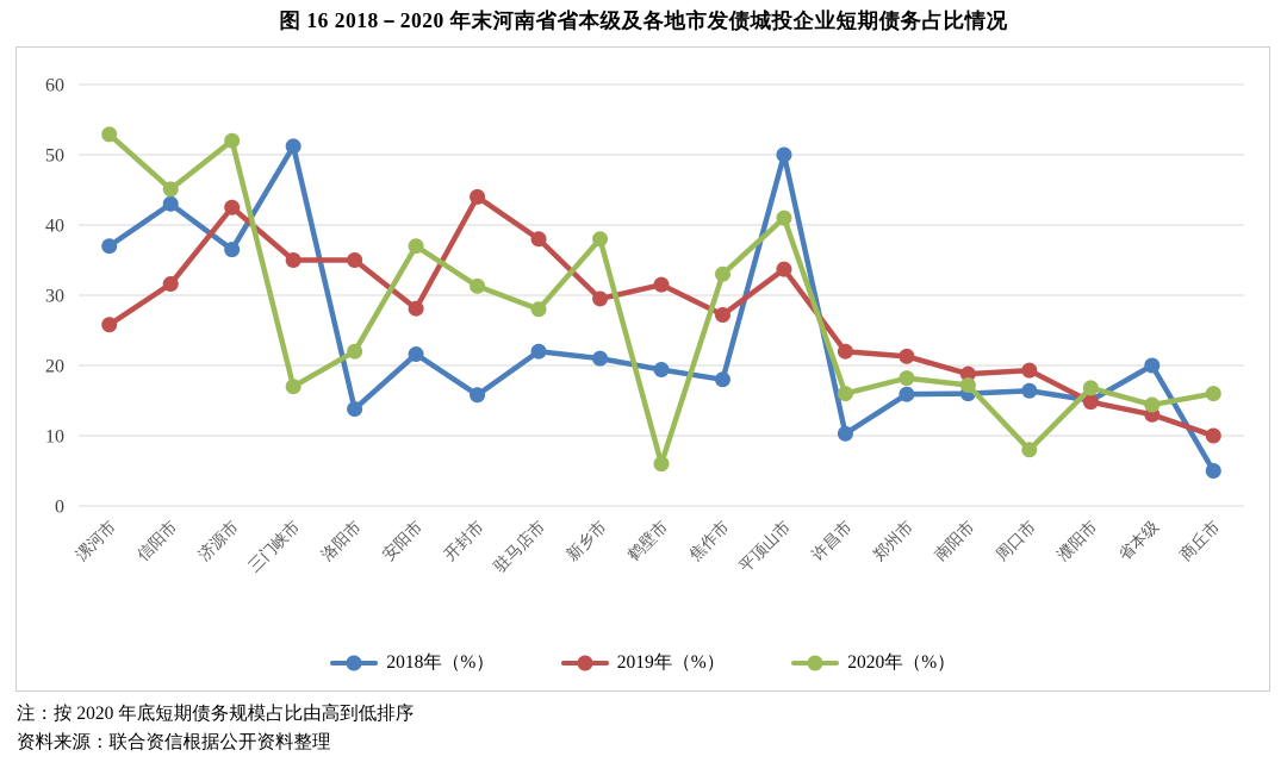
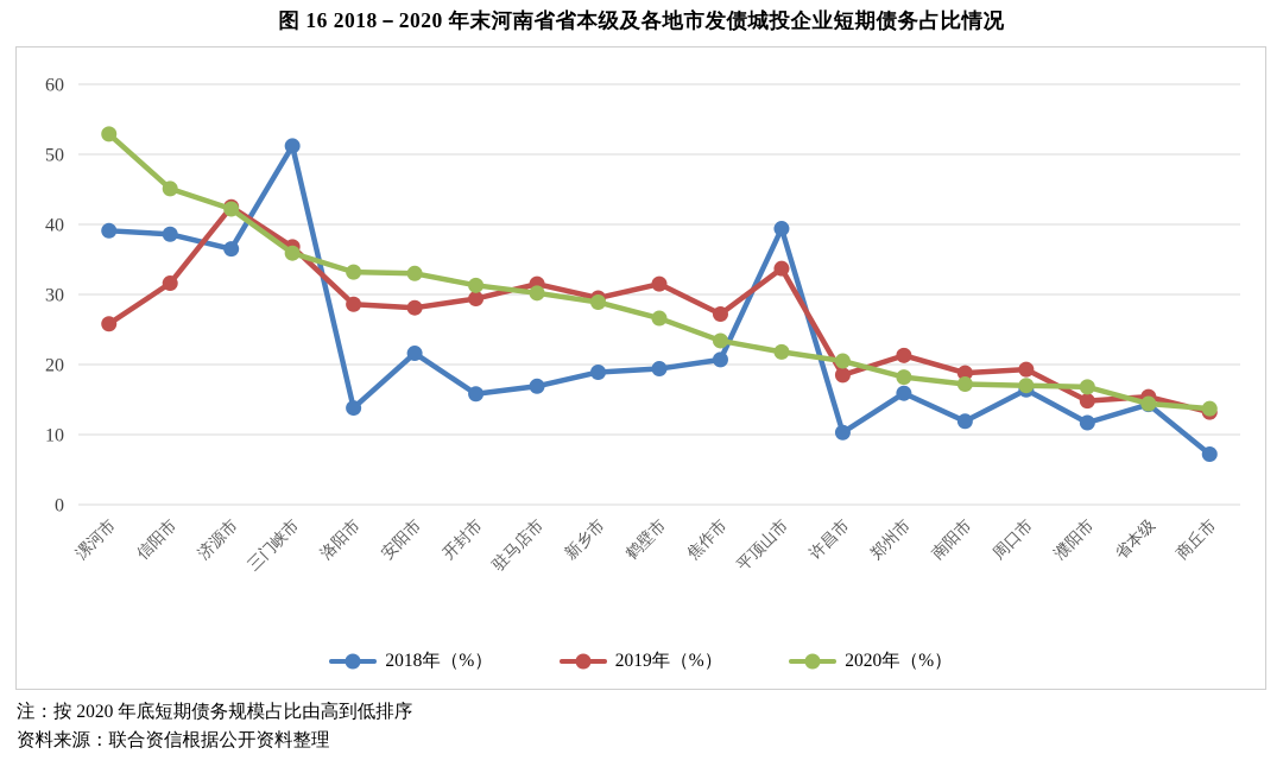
2018年（%）/漯河市: 37 -> 39
2018年（%）/信阳市: 43 -> 39
2020年（%）/济源市: 52 -> 42
2019年（%）/三门峡市: 35 -> 37
2020年（%）/三门峡市: 17 -> 36
2019年（%）/洛阳市: 35 -> 29
2020年（%）/洛阳市: 22 -> 33
2020年（%）/安阳市: 37 -> 33
2019年（%）/开封市: 44 -> 29
2018年（%）/驻马店市: 22 -> 17
2019年（%）/驻马店市: 38 -> 32
2020年（%）/驻马店市: 28 -> 30
2018年（%）/新乡市: 21 -> 19
2020年（%）/新乡市: 38 -> 29
2020年（%）/鹤壁市: 6 -> 27
2018年（%）/焦作市: 18 -> 21
2020年（%）/焦作市: 33 -> 23
2018年（%）/平顶山市: 50 -> 39
2020年（%）/平顶山市: 41 -> 22
2019年（%）/许昌市: 22 -> 18
2020年（%）/许昌市: 16 -> 20
2018年（%）/南阳市: 16 -> 12
2020年（%）/周口市: 8 -> 17
2018年（%）/濮阳市: 15 -> 12
2018年（%）/省本级: 20 -> 14
2019年（%）/省本级: 13 -> 15
2018年（%）/商丘市: 5 -> 7
2019年（%）/商丘市: 10 -> 13
2020年（%）/商丘市: 16 -> 14
